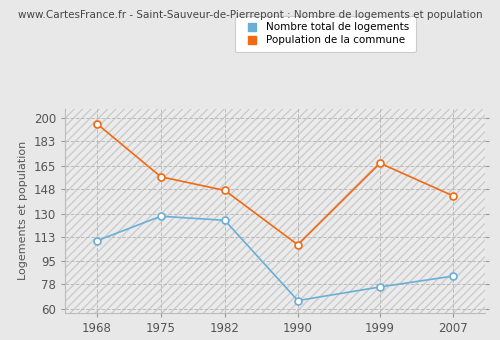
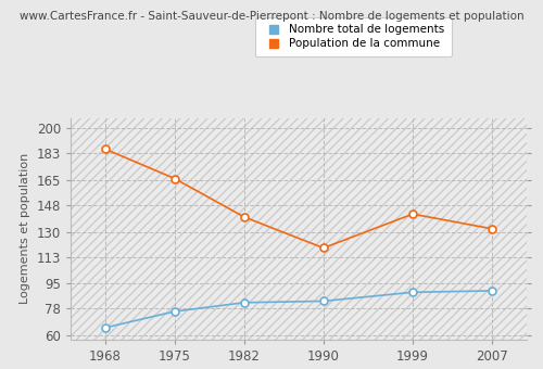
Nombre total de logements/1968: 110 -> 65
Population de la commune/1968: 196 -> 186
Nombre total de logements/1975: 128 -> 76
Population de la commune/1975: 157 -> 166
Nombre total de logements/1982: 125 -> 82
Population de la commune/1982: 147 -> 140
Nombre total de logements/1990: 66 -> 83
Population de la commune/1990: 107 -> 119
Nombre total de logements/1999: 76 -> 89
Population de la commune/1999: 167 -> 142
Nombre total de logements/2007: 84 -> 90
Population de la commune/2007: 143 -> 132
